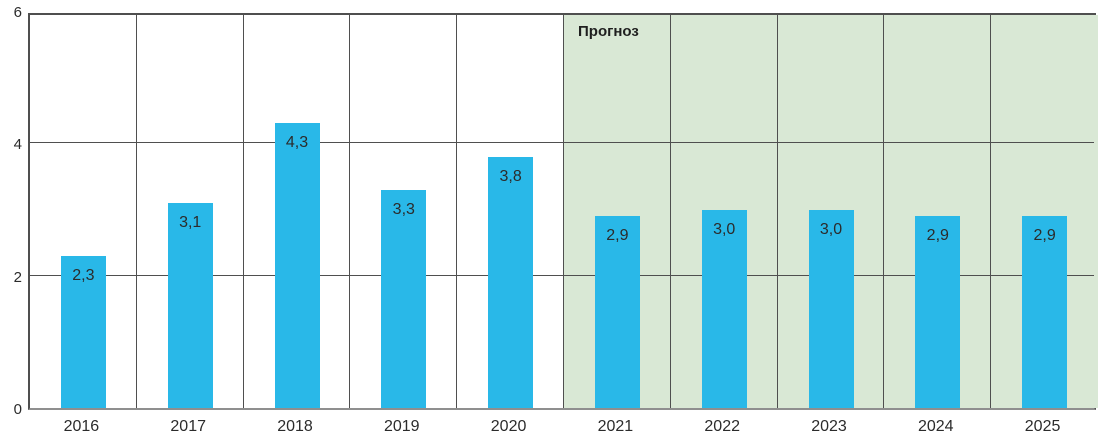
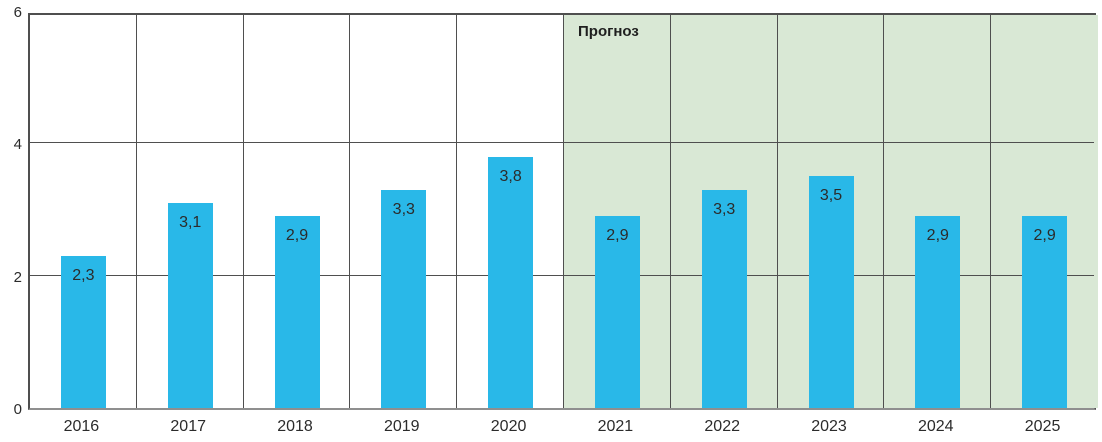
2018: 4,3 -> 2,9
2022: 3,0 -> 3,3
2023: 3,0 -> 3,5
